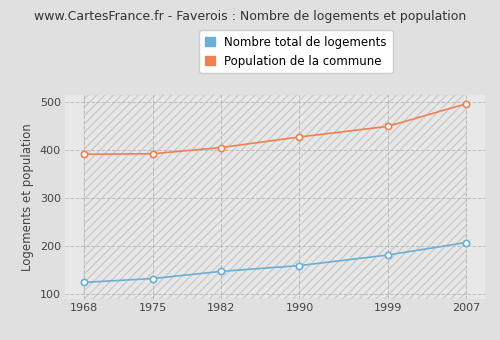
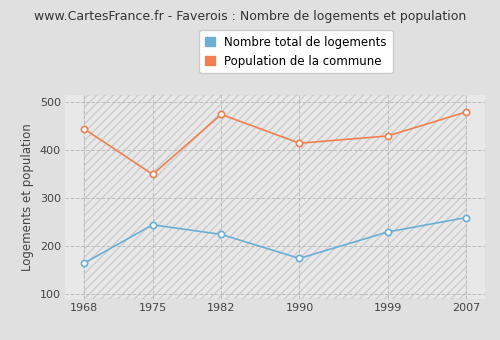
Nombre total de logements/1968: 125 -> 165
Population de la commune/1968: 392 -> 445
Nombre total de logements/1975: 133 -> 245
Population de la commune/1975: 393 -> 350
Nombre total de logements/1982: 148 -> 225
Population de la commune/1982: 406 -> 475
Nombre total de logements/1990: 160 -> 175
Population de la commune/1990: 428 -> 415
Nombre total de logements/1999: 182 -> 230
Population de la commune/1999: 450 -> 430
Nombre total de logements/2007: 208 -> 260
Population de la commune/2007: 497 -> 480
